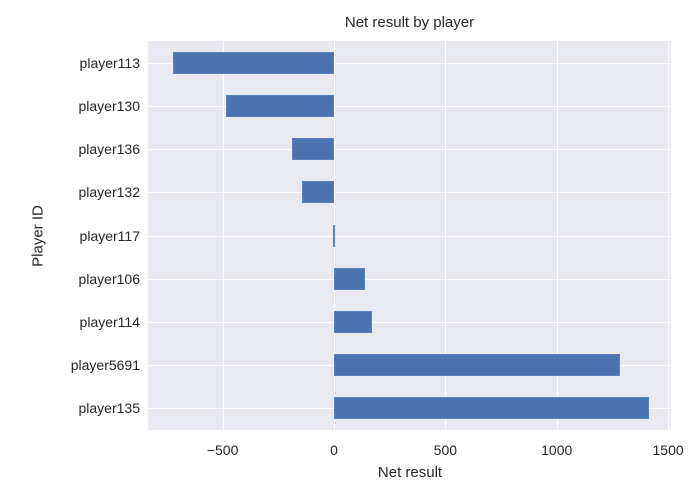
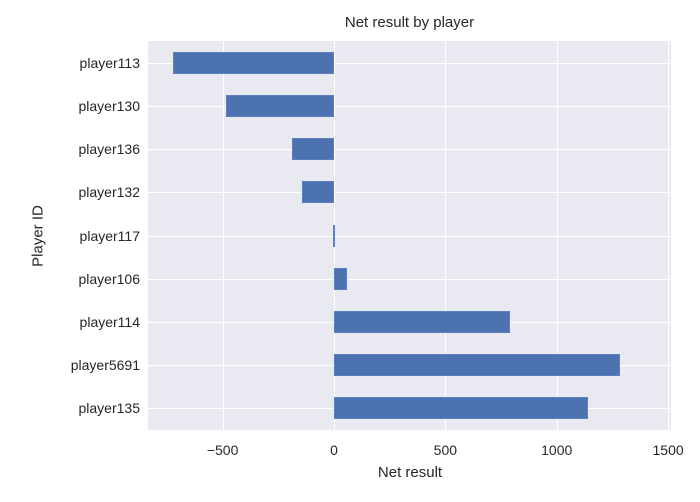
player106: 140 -> 60
player114: 170 -> 790
player135: 1420 -> 1140
